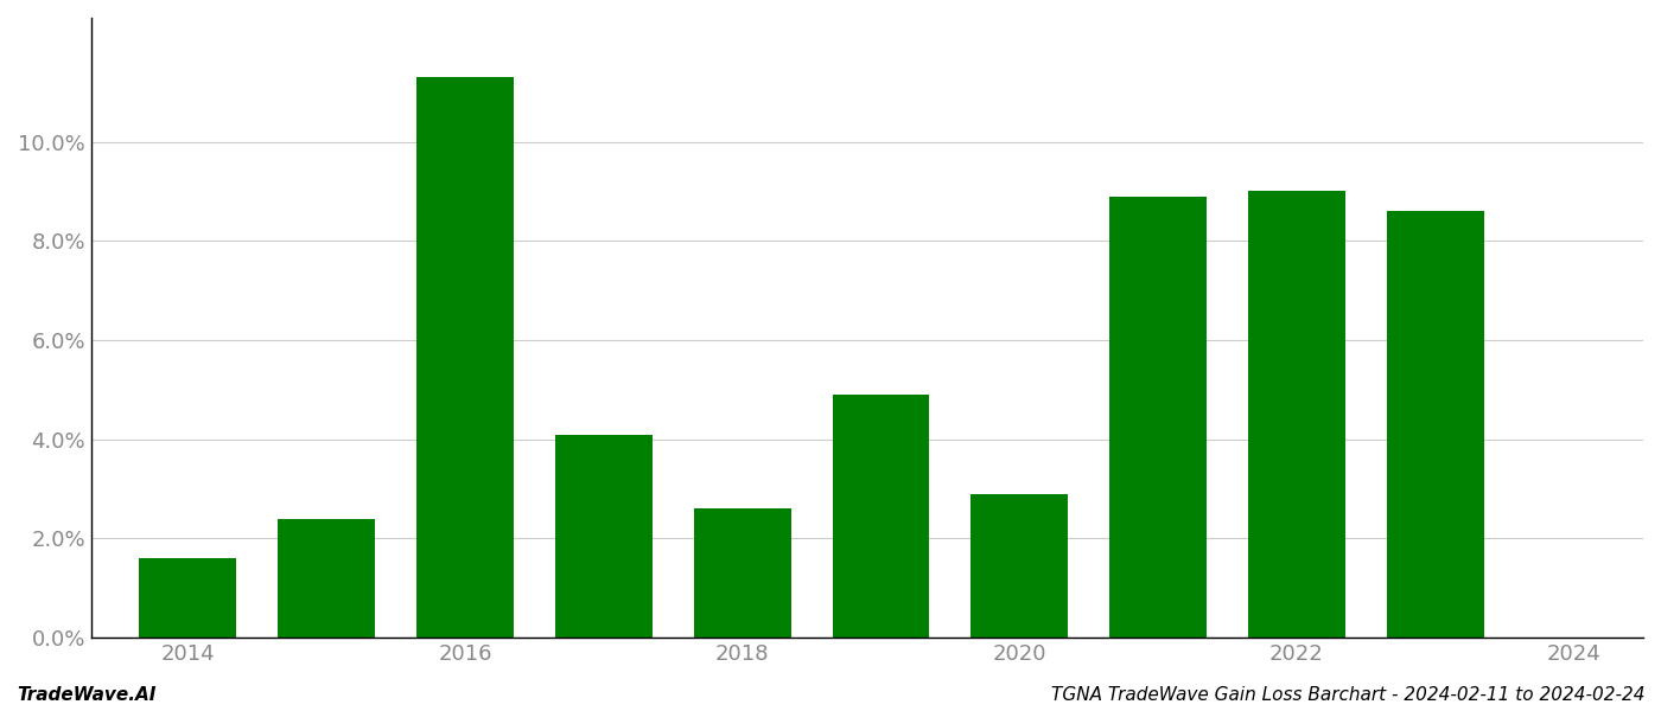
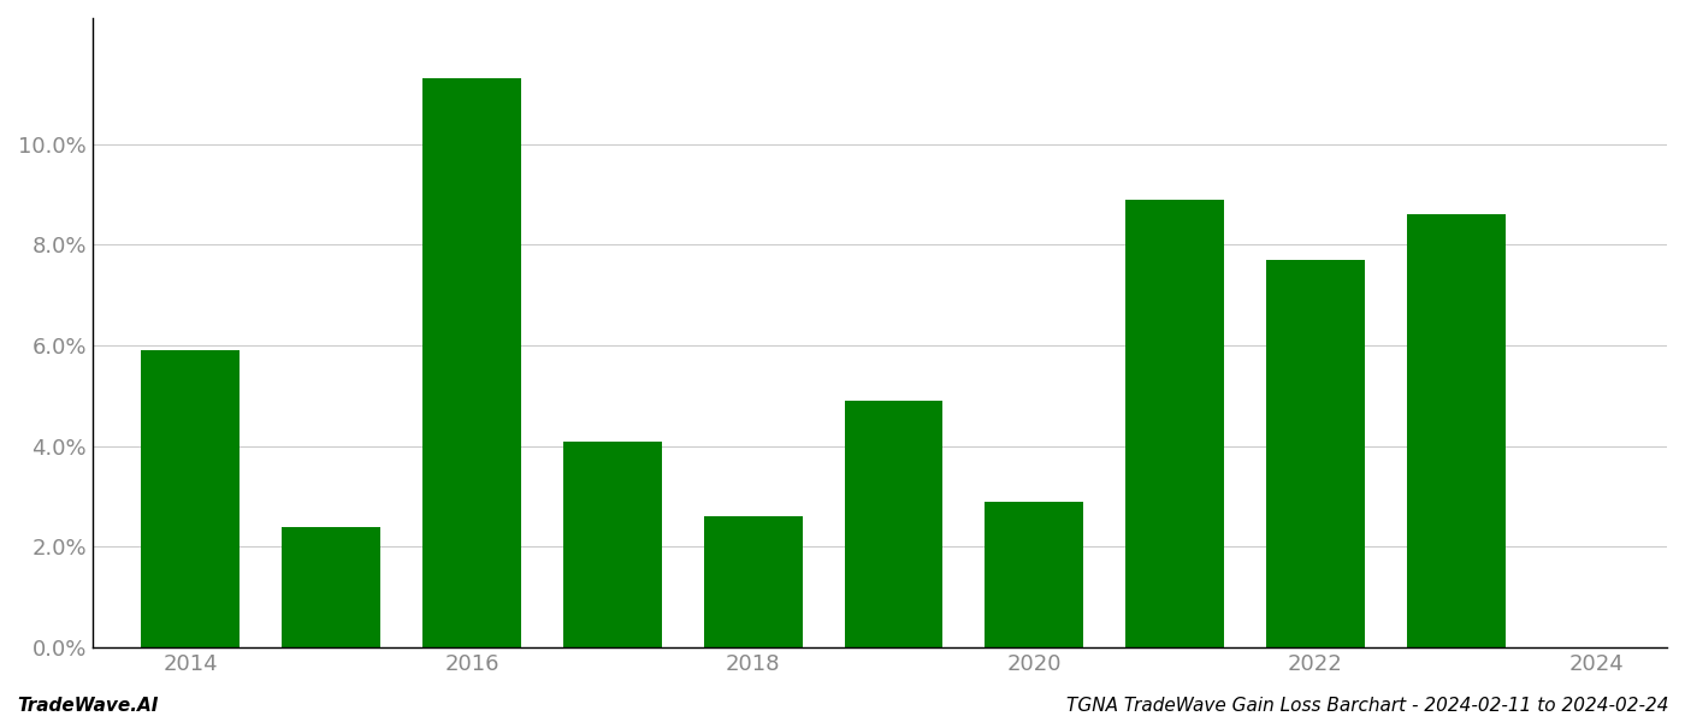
2014: 1.6% -> 5.9%
2022: 9.0% -> 7.7%
